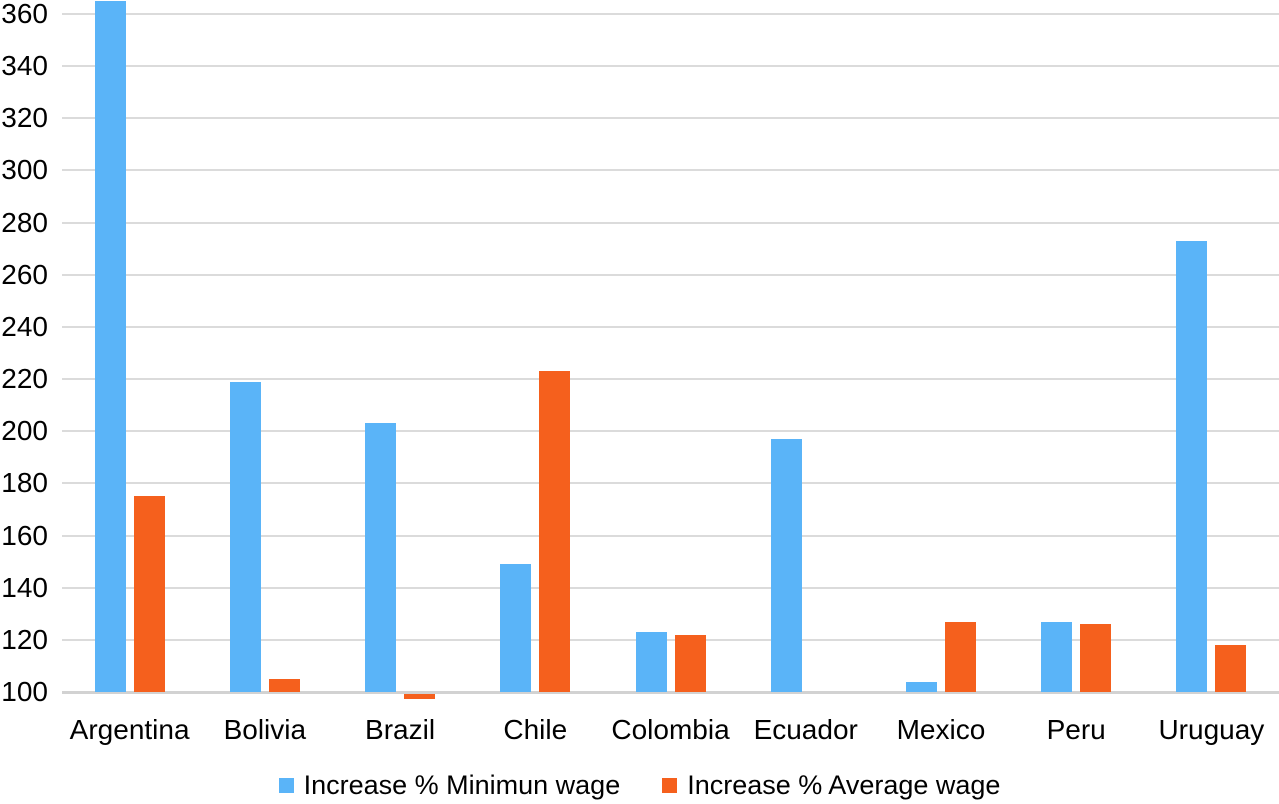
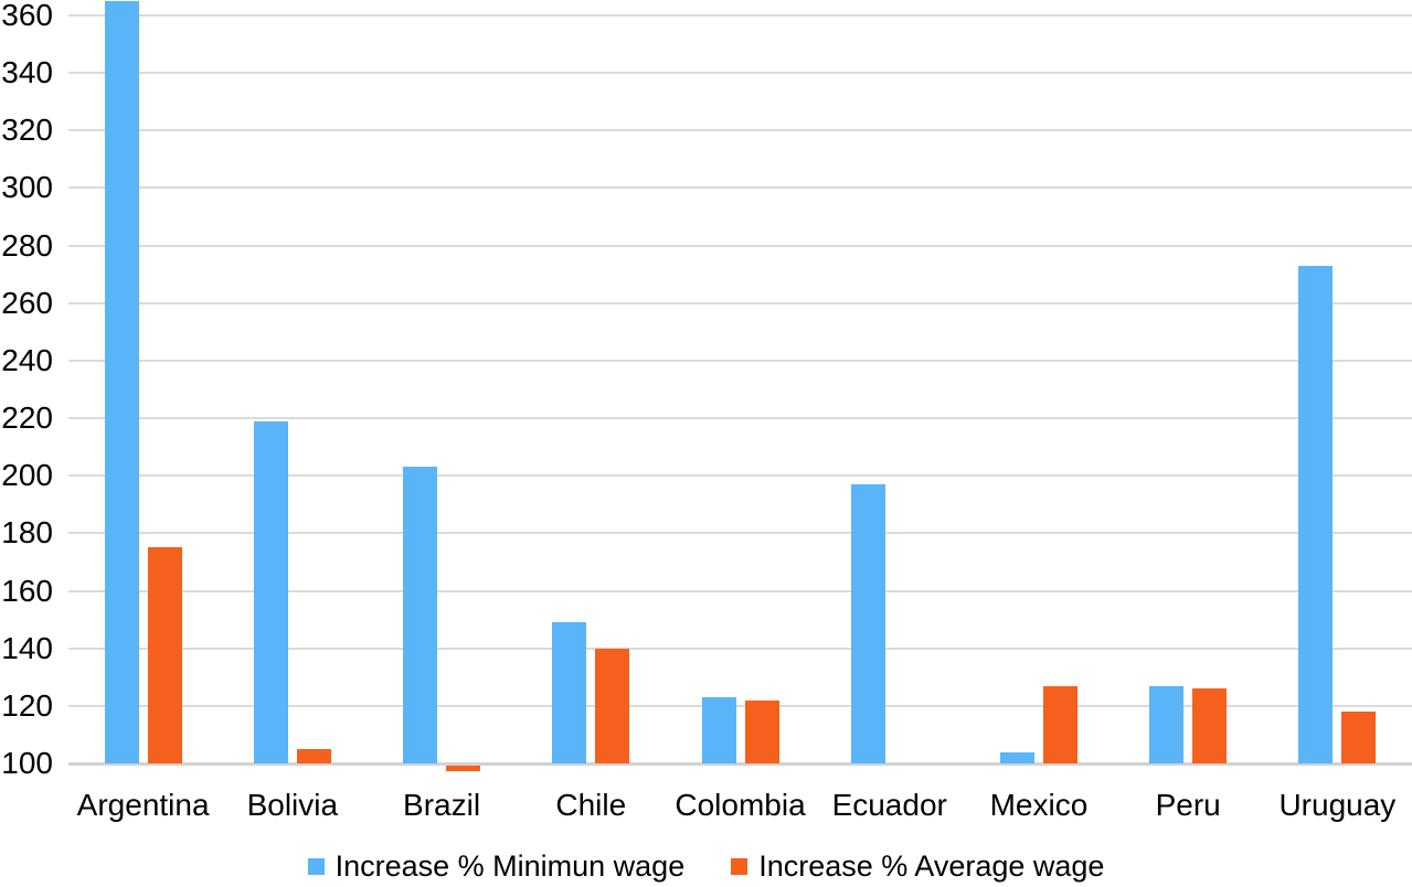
Increase % Average wage/Chile: 223 -> 140
